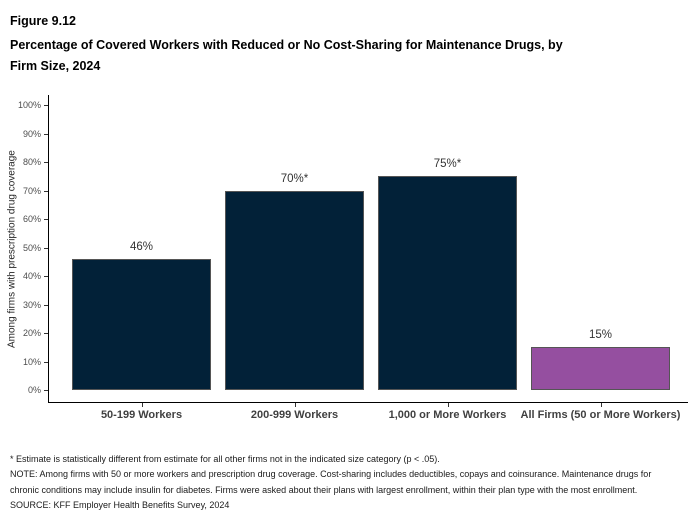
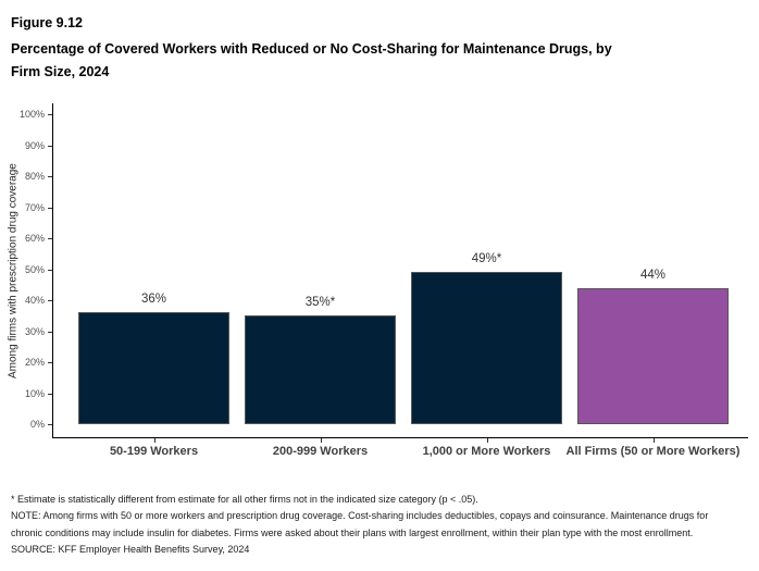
50-199 Workers: 46% -> 36%
200-999 Workers: 70 -> 35
1,000 or More Workers: 75 -> 49
All Firms (50 or More Workers): 15% -> 44%
